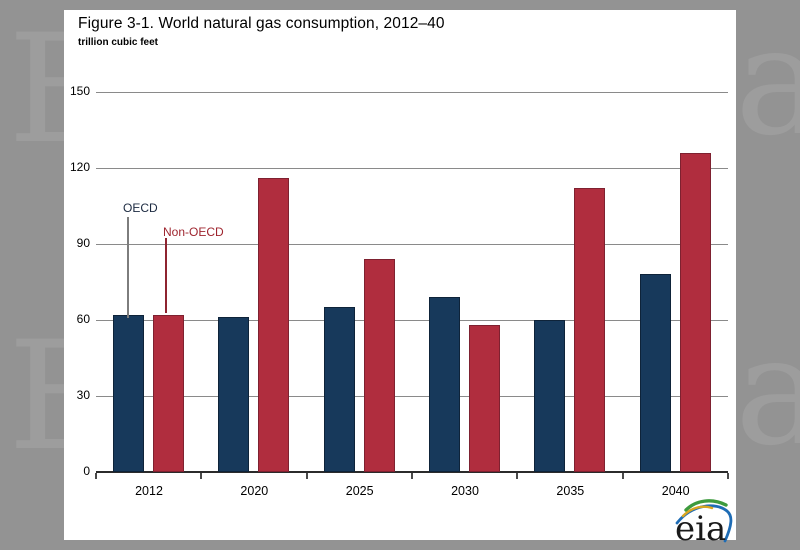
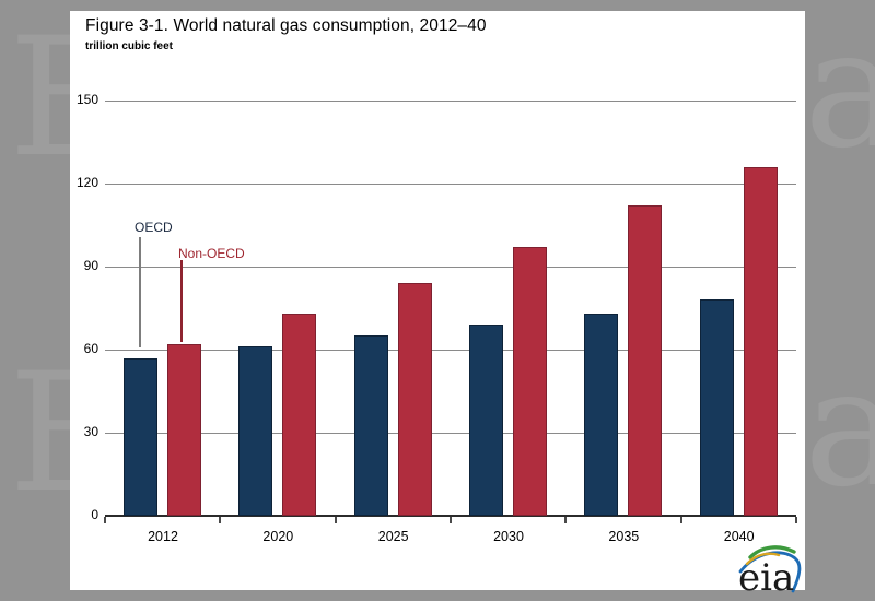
OECD/2012: 62 -> 57
Non-OECD/2020: 116 -> 73
Non-OECD/2030: 58 -> 97
OECD/2035: 60 -> 73
